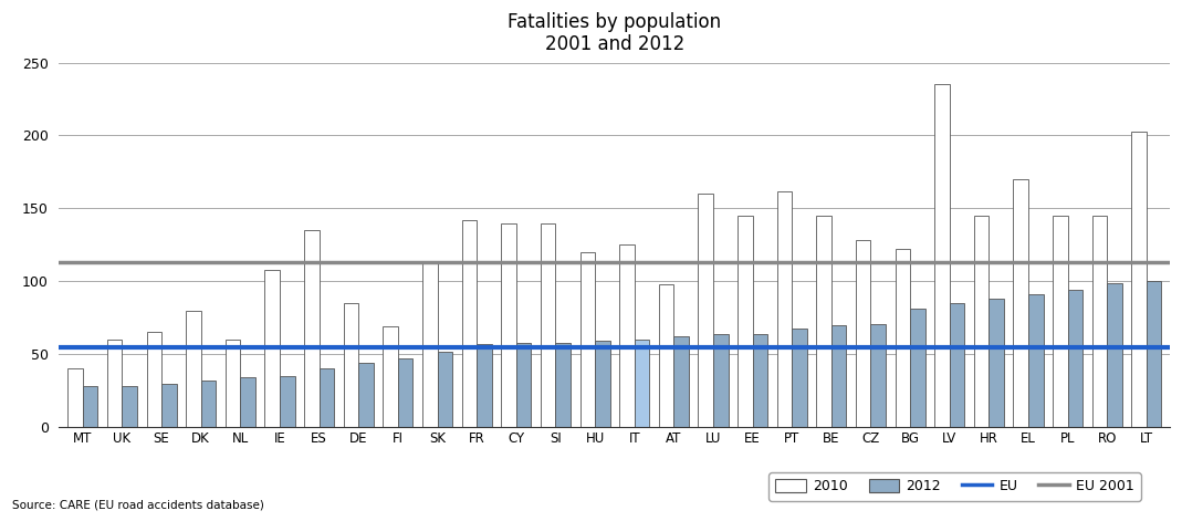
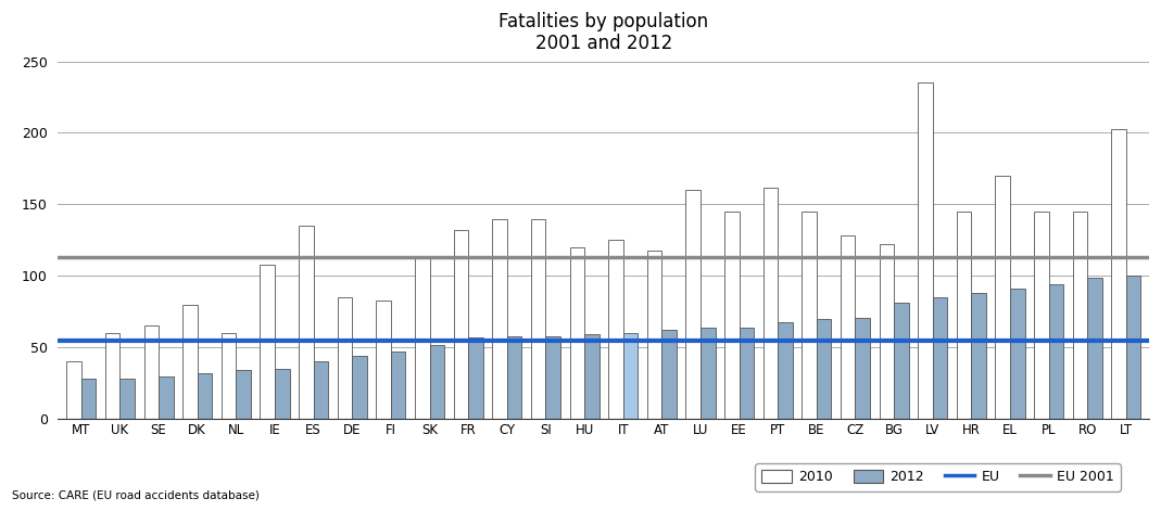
2010/FI: 69 -> 83
2010/FR: 142 -> 132
2010/AT: 98 -> 118
